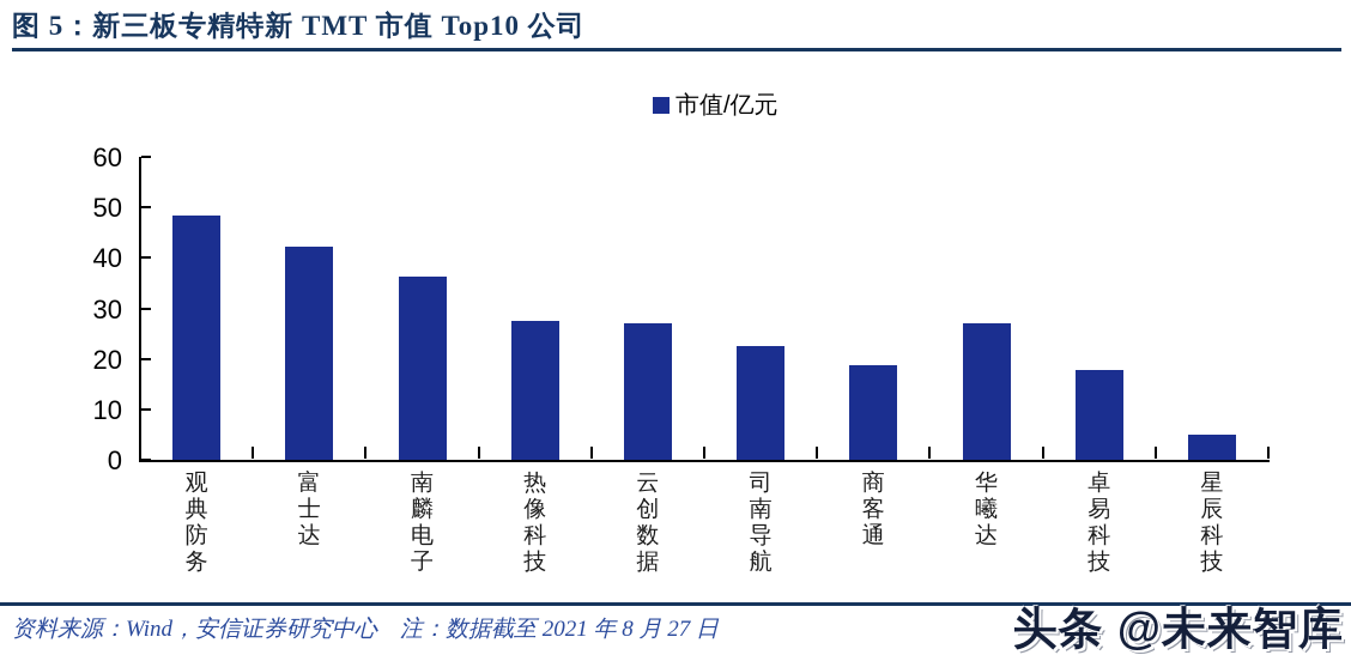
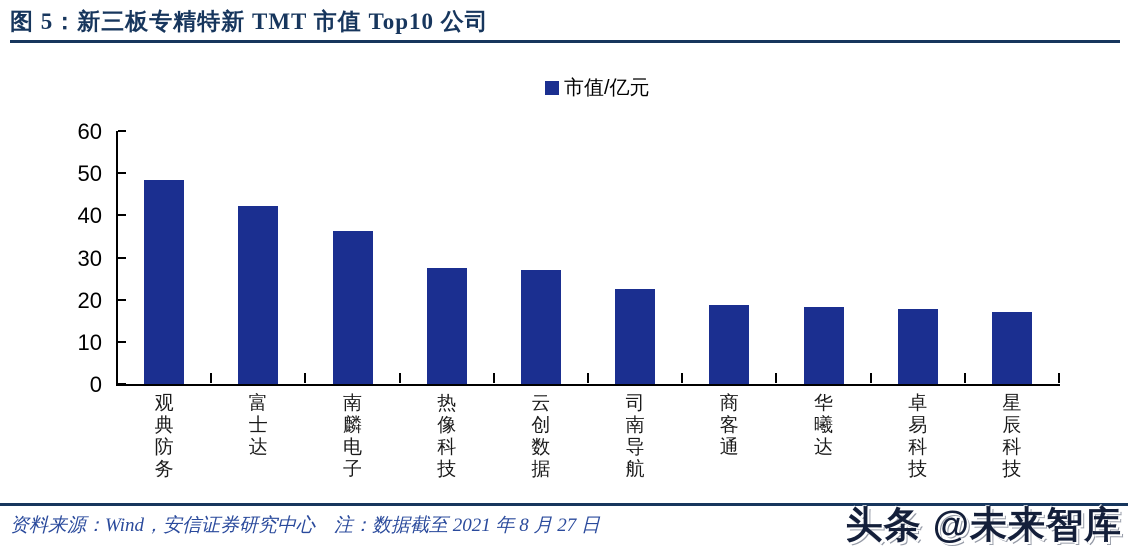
华曦达: 27 -> 18
星辰科技: 5 -> 17
